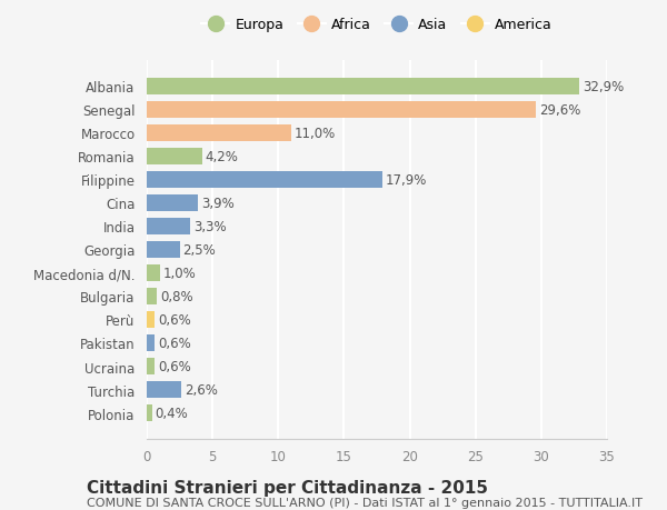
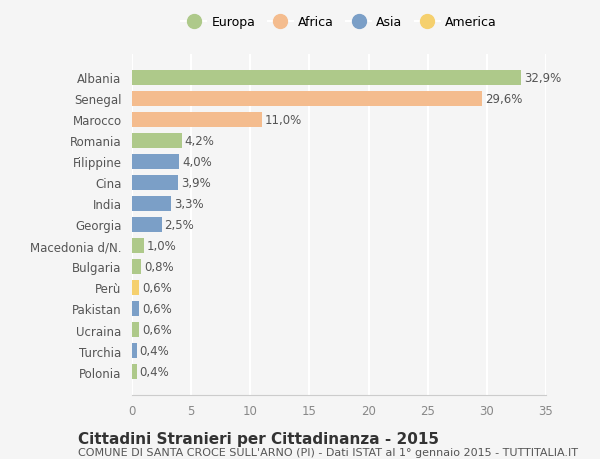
Filippine: 17,9% -> 4,0%
Turchia: 2,6% -> 0,4%
